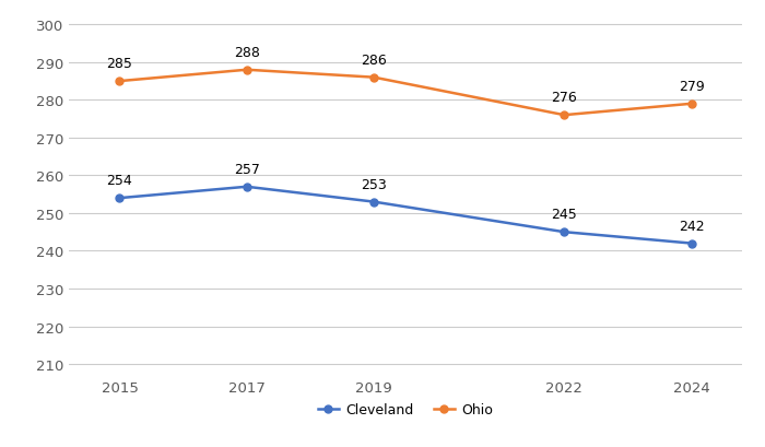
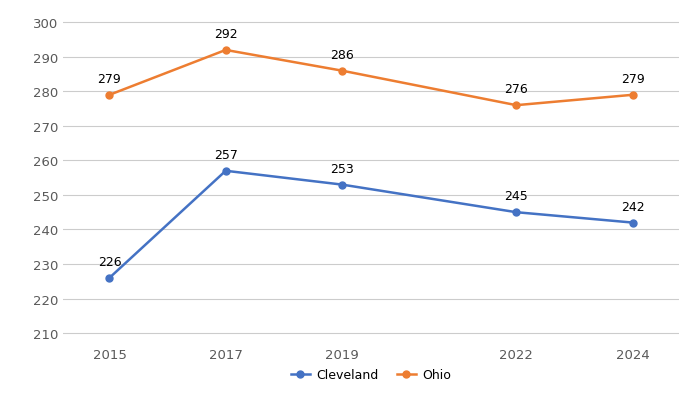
Cleveland/2015: 254 -> 226
Ohio/2015: 285 -> 279
Ohio/2017: 288 -> 292
